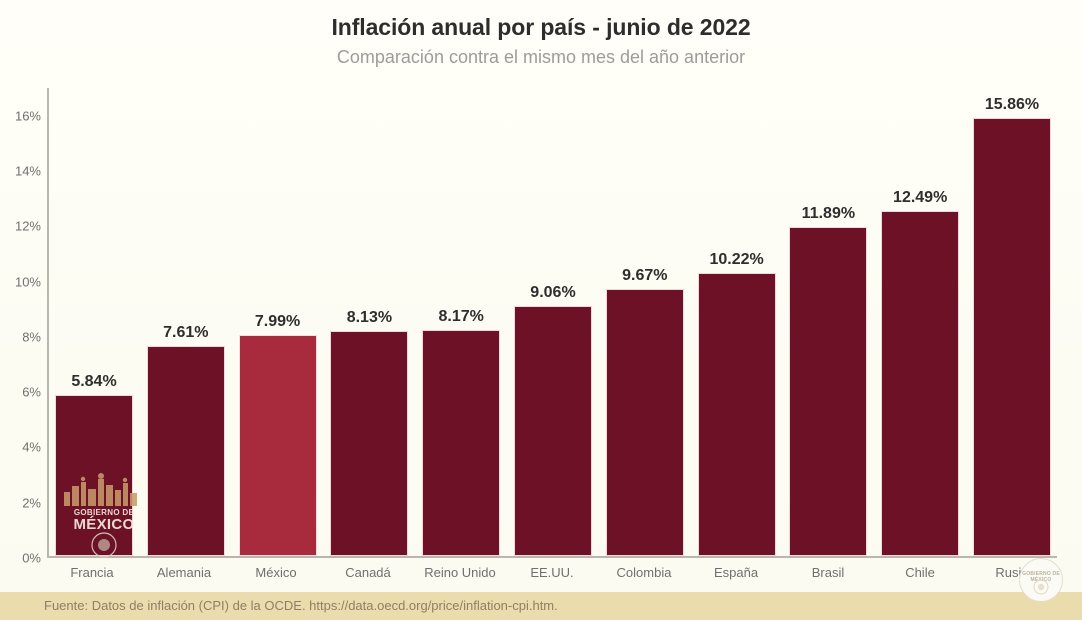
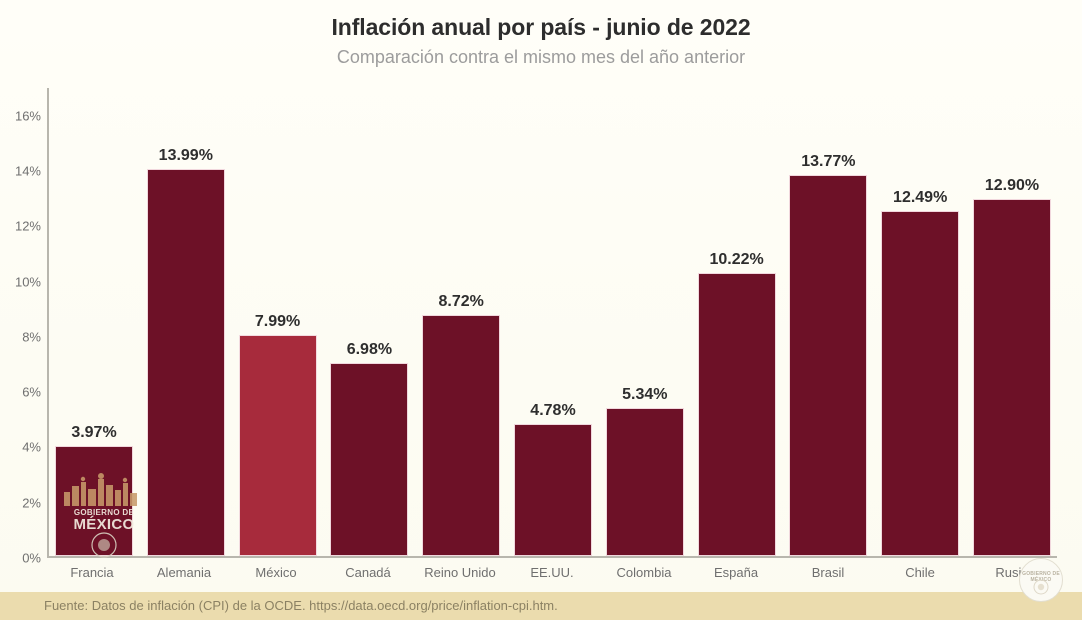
Francia: 5.84% -> 3.97%
Alemania: 7.61% -> 13.99%
Canadá: 8.13% -> 6.98%
Reino Unido: 8.17% -> 8.72%
EE.UU.: 9.06% -> 4.78%
Colombia: 9.67% -> 5.34%
Brasil: 11.89% -> 13.77%
Rusia: 15.86% -> 12.90%
